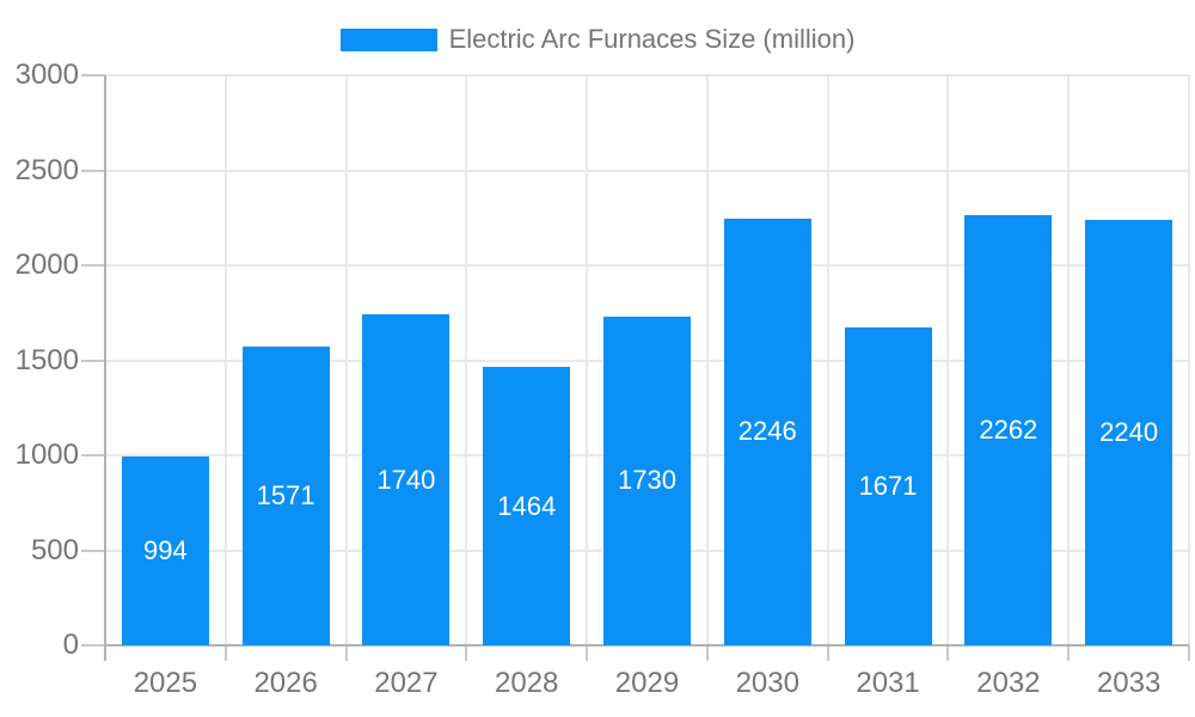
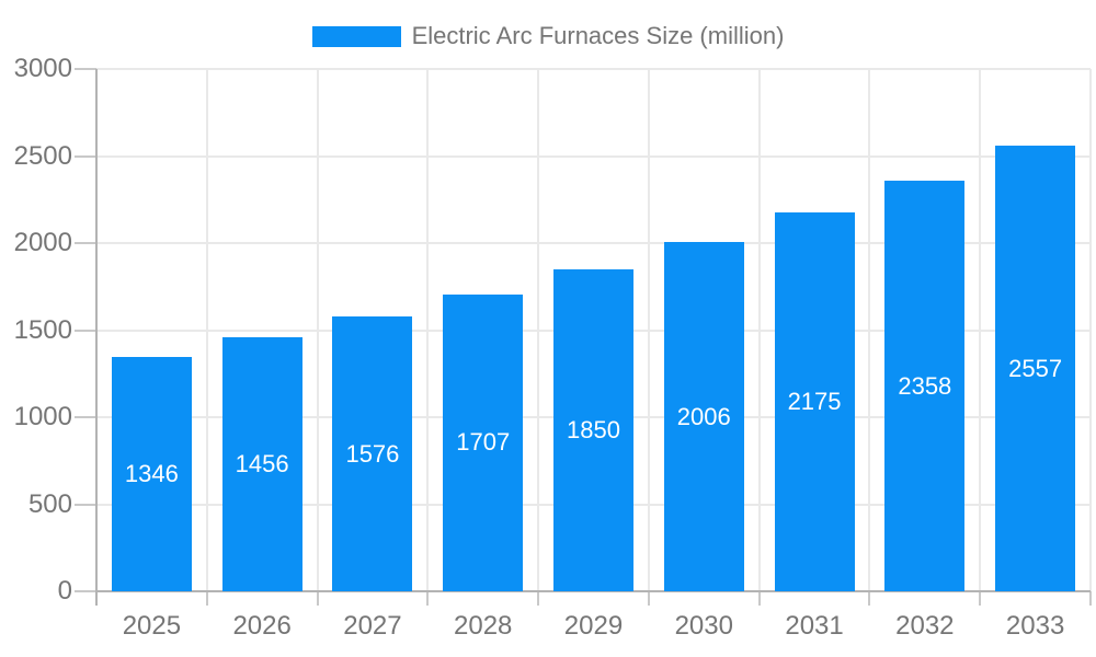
2025: 994 -> 1346
2026: 1571 -> 1456
2027: 1740 -> 1576
2028: 1464 -> 1707
2029: 1730 -> 1850
2030: 2246 -> 2006
2031: 1671 -> 2175
2032: 2262 -> 2358
2033: 2240 -> 2557
